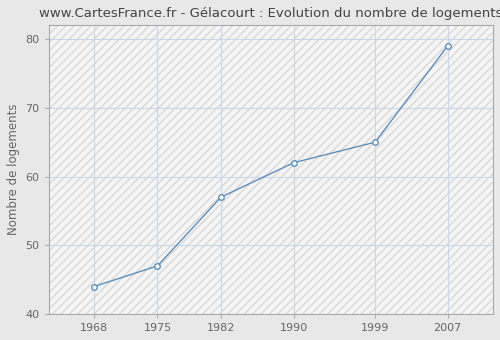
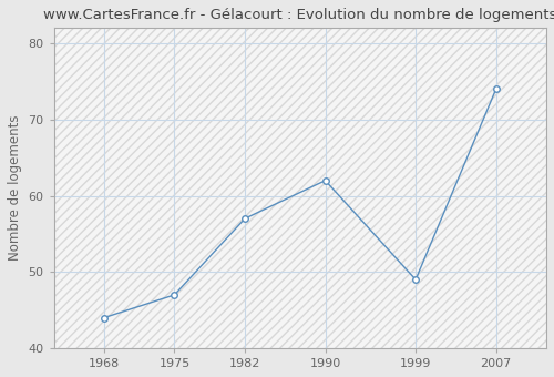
1999: 65 -> 49
2007: 79 -> 74
